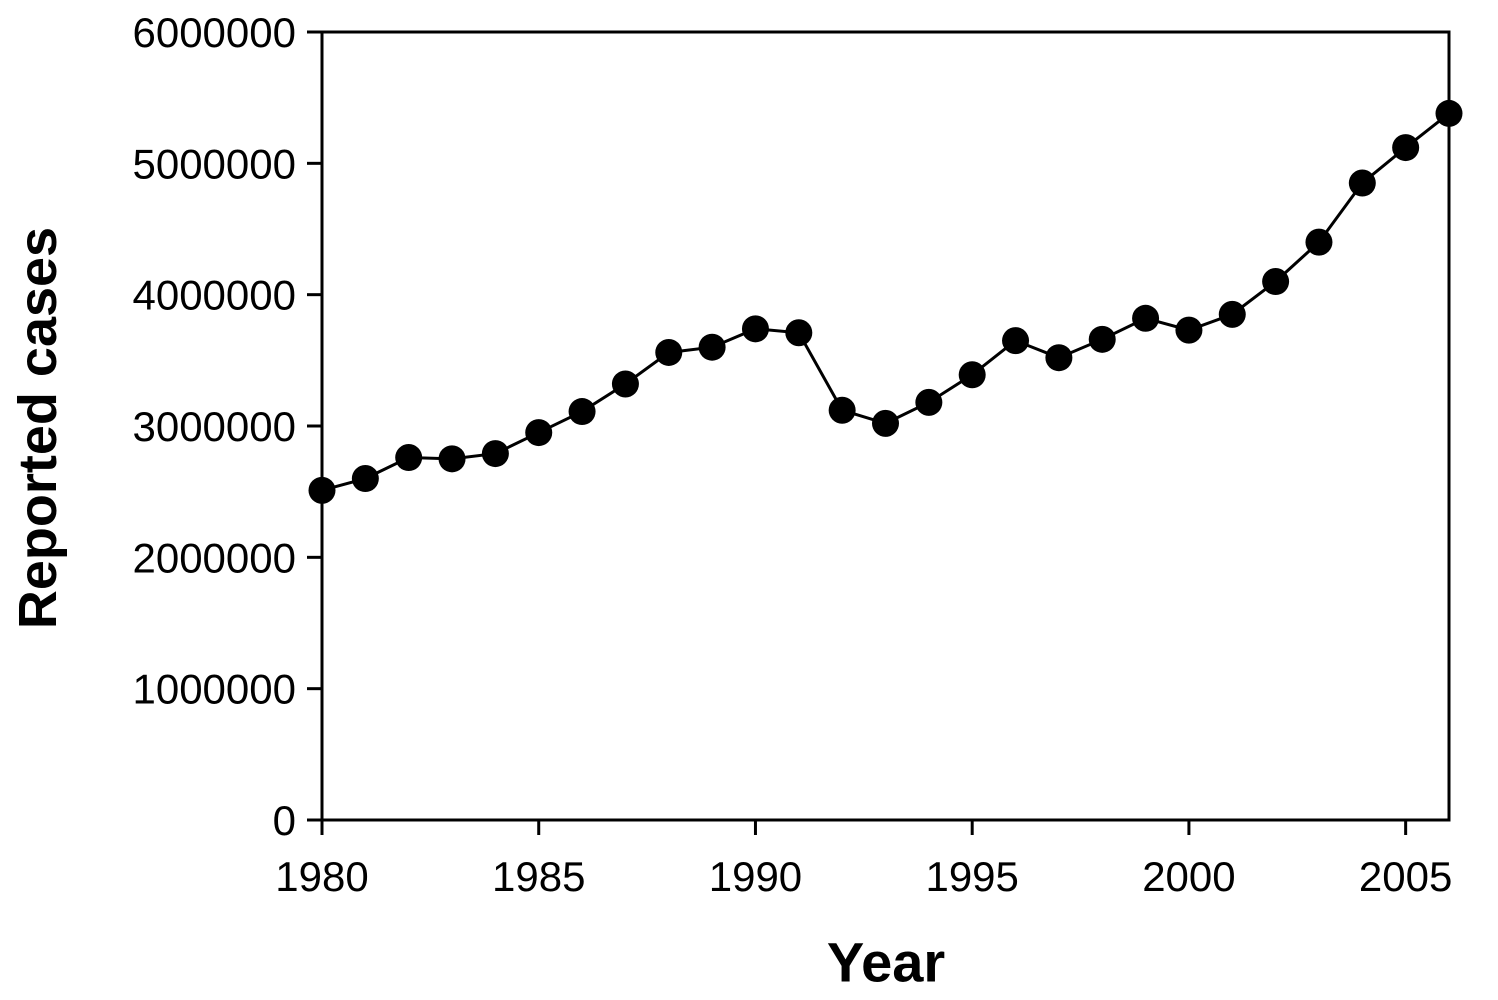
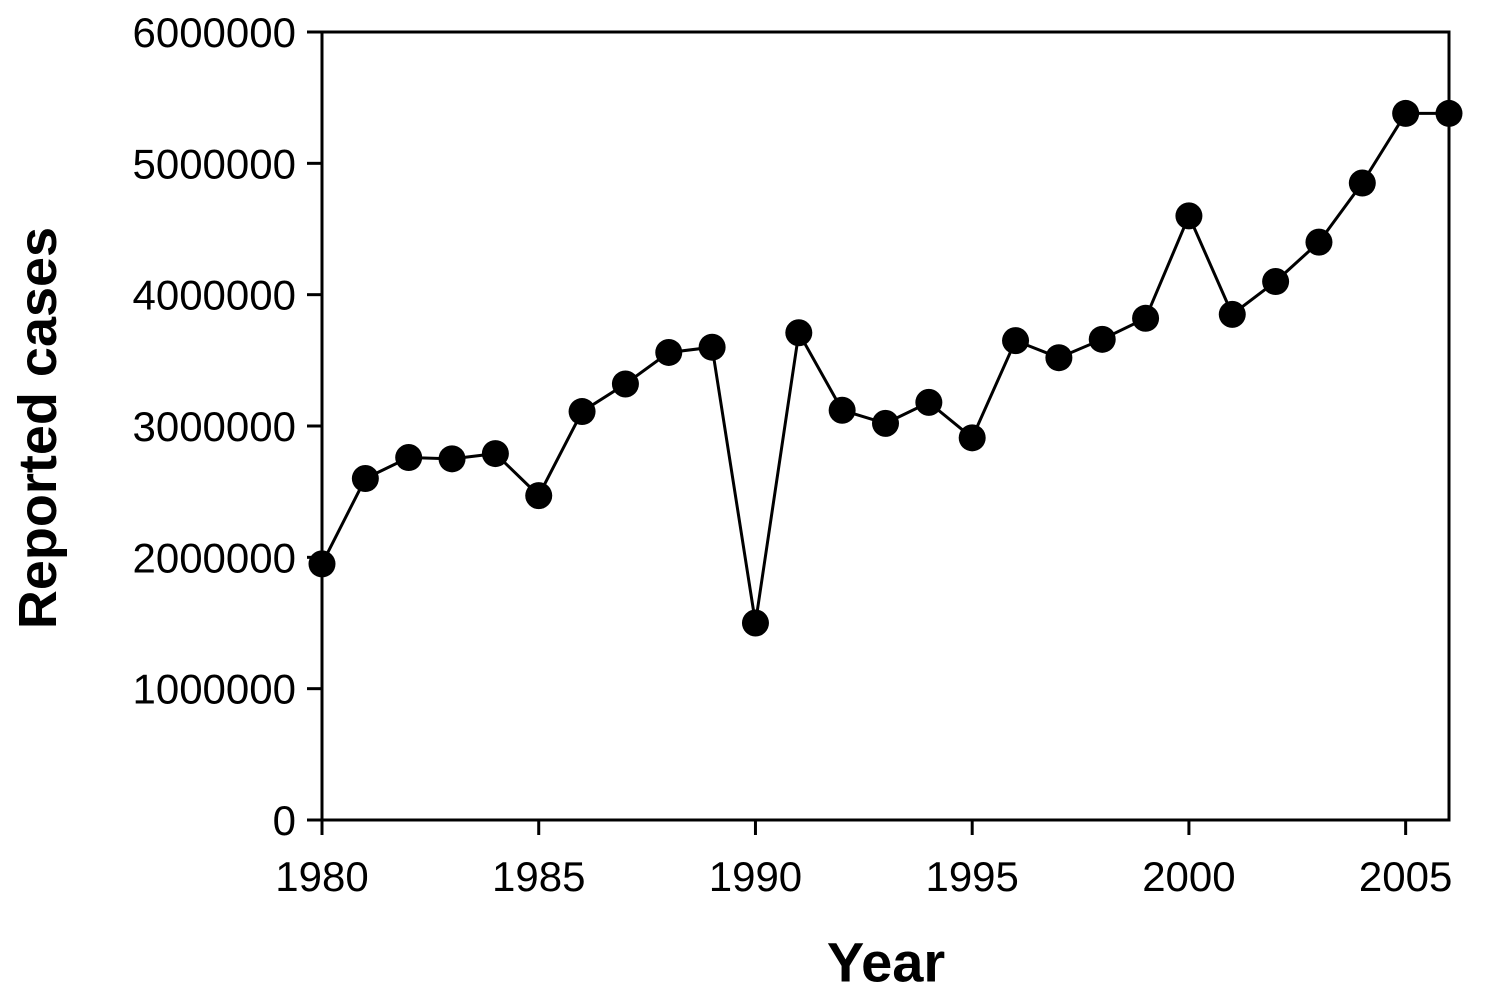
1980: 2510000 -> 1950000
1985: 2950000 -> 2470000
1990: 3740000 -> 1500000
1995: 3390000 -> 2910000
2000: 3730000 -> 4600000
2005: 5120000 -> 5380000
